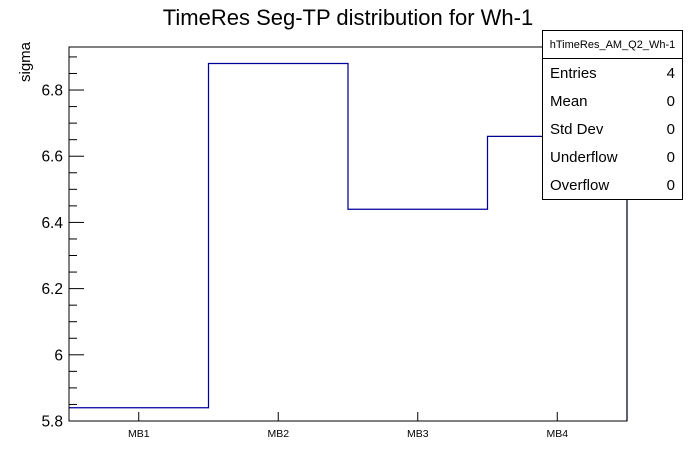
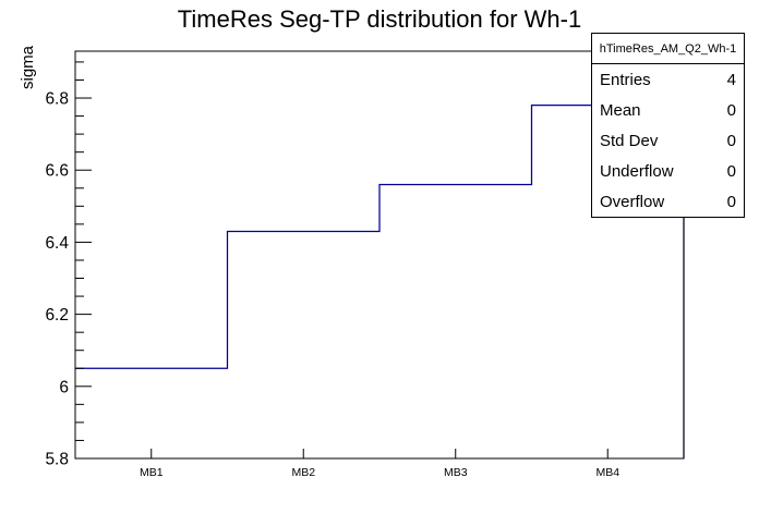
MB1: 5.84 -> 6.05
MB2: 6.88 -> 6.43
MB3: 6.44 -> 6.56
MB4: 6.66 -> 6.78
